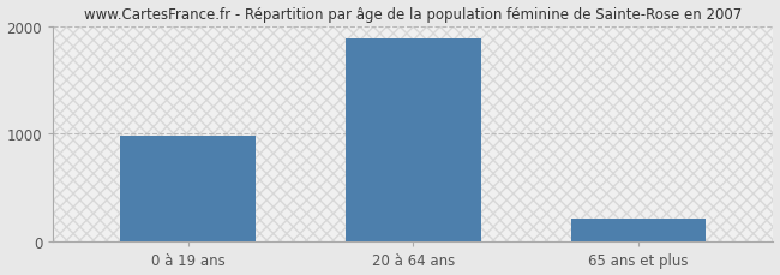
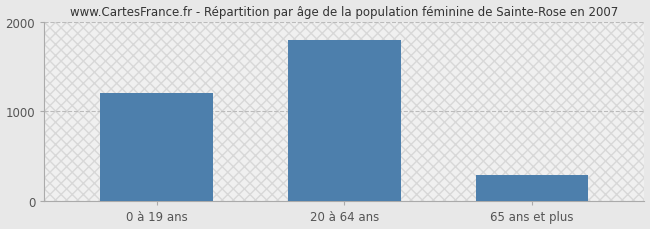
0 à 19 ans: 980 -> 1200
20 à 64 ans: 1880 -> 1790
65 ans et plus: 220 -> 290
